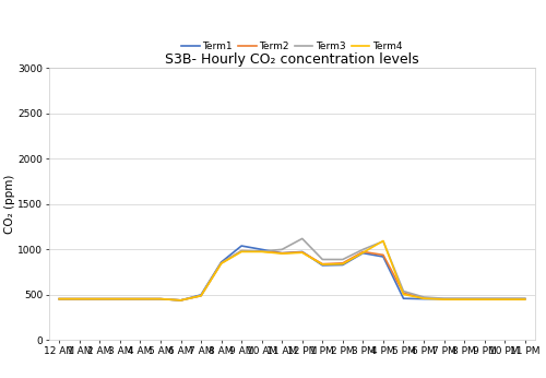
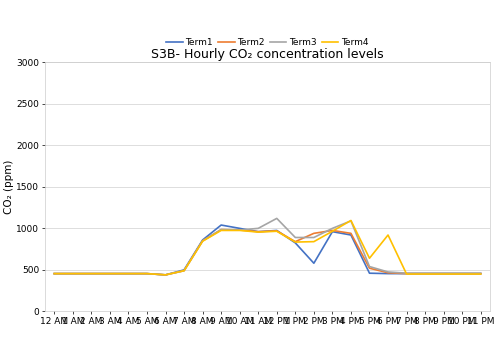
Term1/2 PM: 830 -> 580
Term2/2 PM: 850 -> 940
Term4/5 PM: 500 -> 640
Term4/6 PM: 460 -> 920
